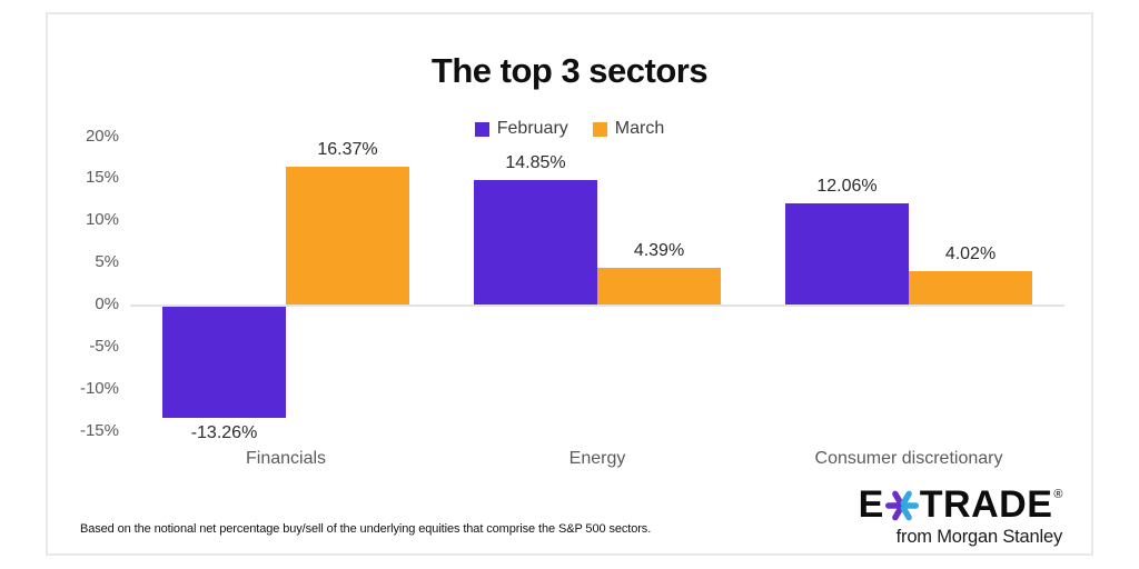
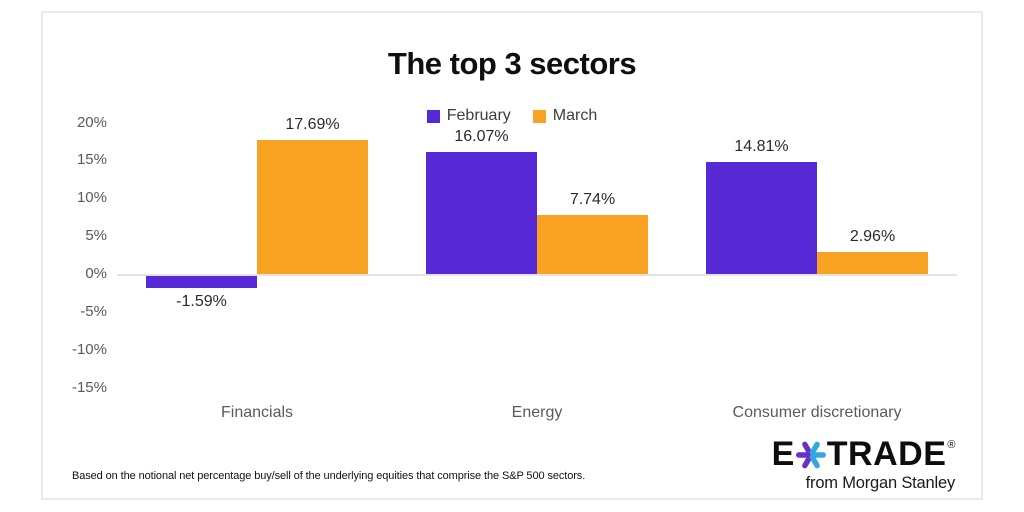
February/Financials: -13.26% -> -1.59%
March/Financials: 16.37% -> 17.69%
February/Energy: 14.85% -> 16.07%
March/Energy: 4.39% -> 7.74%
February/Consumer discretionary: 12.06% -> 14.81%
March/Consumer discretionary: 4.02% -> 2.96%
